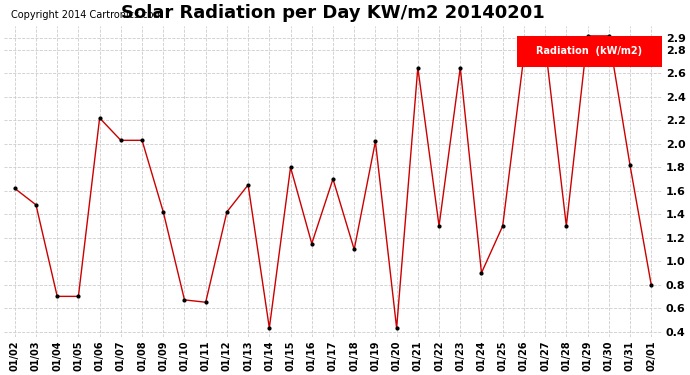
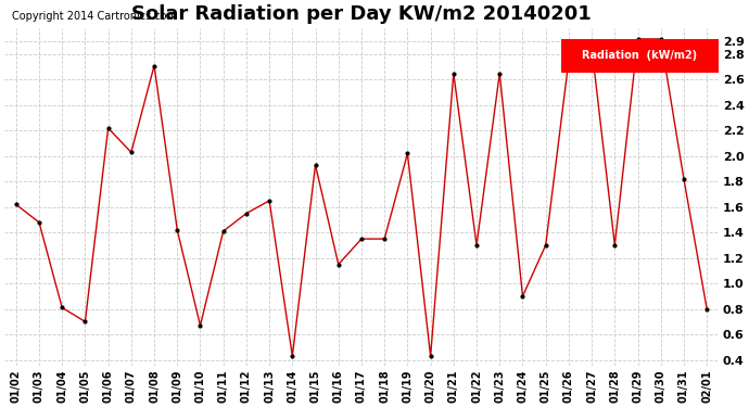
01/04: 0.70 -> 0.81
01/08: 2.03 -> 2.71
01/11: 0.65 -> 1.41
01/12: 1.42 -> 1.55
01/15: 1.80 -> 1.93
01/17: 1.70 -> 1.35
01/18: 1.10 -> 1.35
